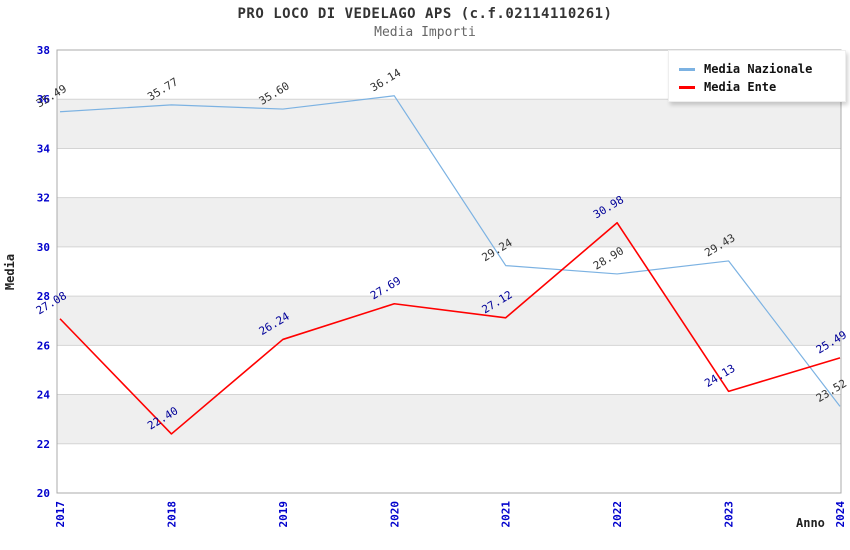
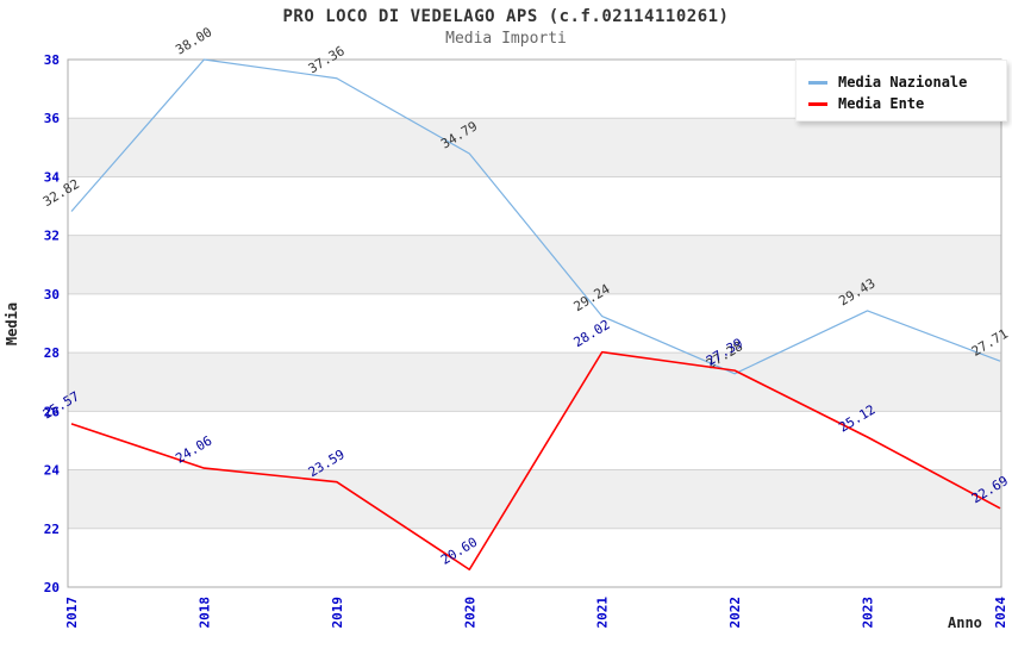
Media Nazionale/2017: 35.49 -> 32.82
Media Ente/2017: 27.08 -> 25.57
Media Nazionale/2018: 35.77 -> 38.00
Media Ente/2018: 22.40 -> 24.06
Media Nazionale/2019: 35.60 -> 37.36
Media Ente/2019: 26.24 -> 23.59
Media Nazionale/2020: 36.14 -> 34.79
Media Ente/2020: 27.69 -> 20.60
Media Ente/2021: 27.12 -> 28.02
Media Nazionale/2022: 28.90 -> 27.28
Media Ente/2022: 30.98 -> 27.39
Media Ente/2023: 24.13 -> 25.12
Media Nazionale/2024: 23.52 -> 27.71
Media Ente/2024: 25.49 -> 22.69
